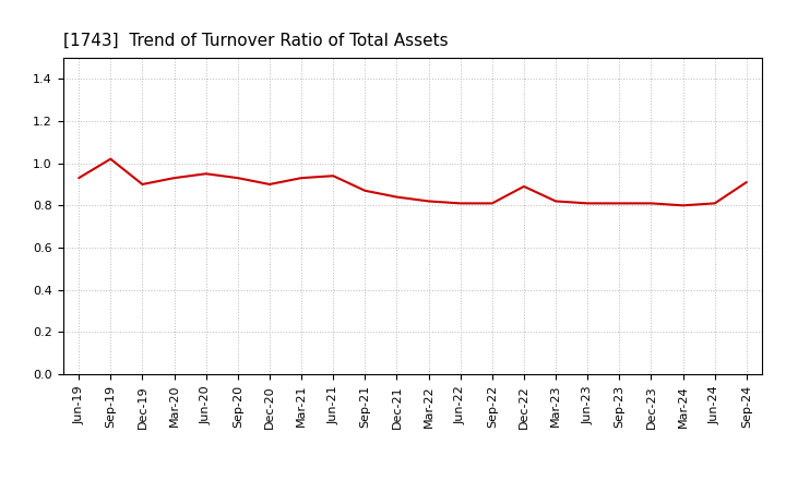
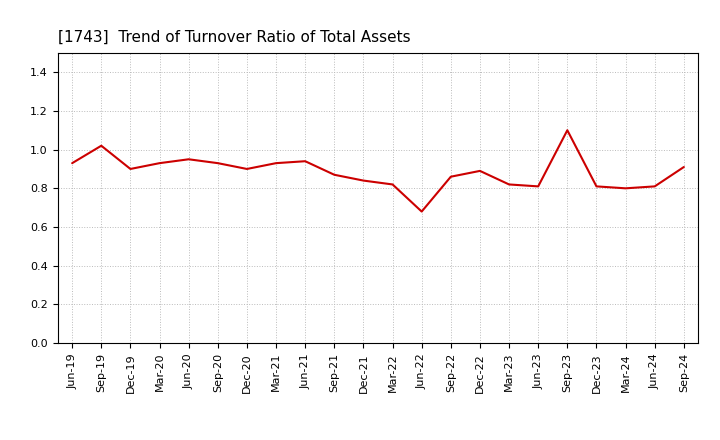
Jun-22: 0.81 -> 0.68
Sep-22: 0.81 -> 0.86
Sep-23: 0.81 -> 1.10
